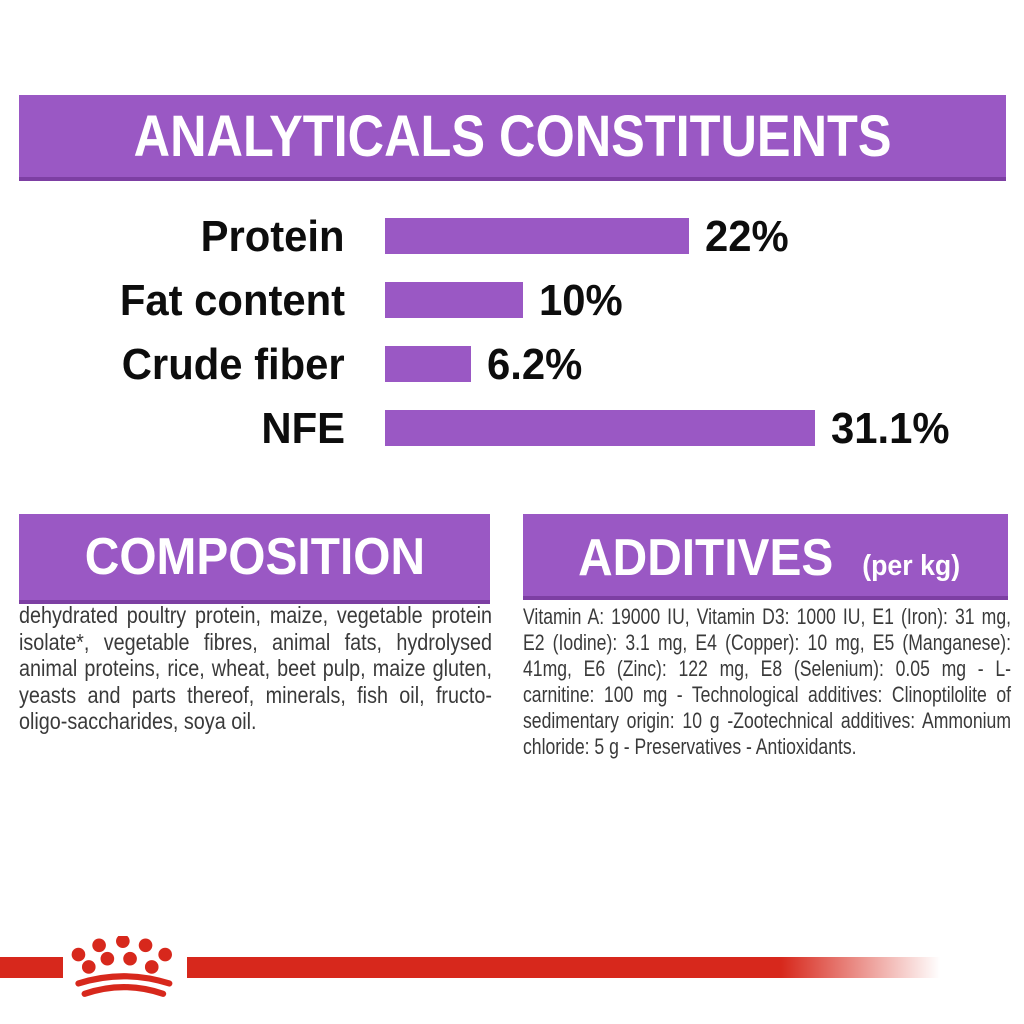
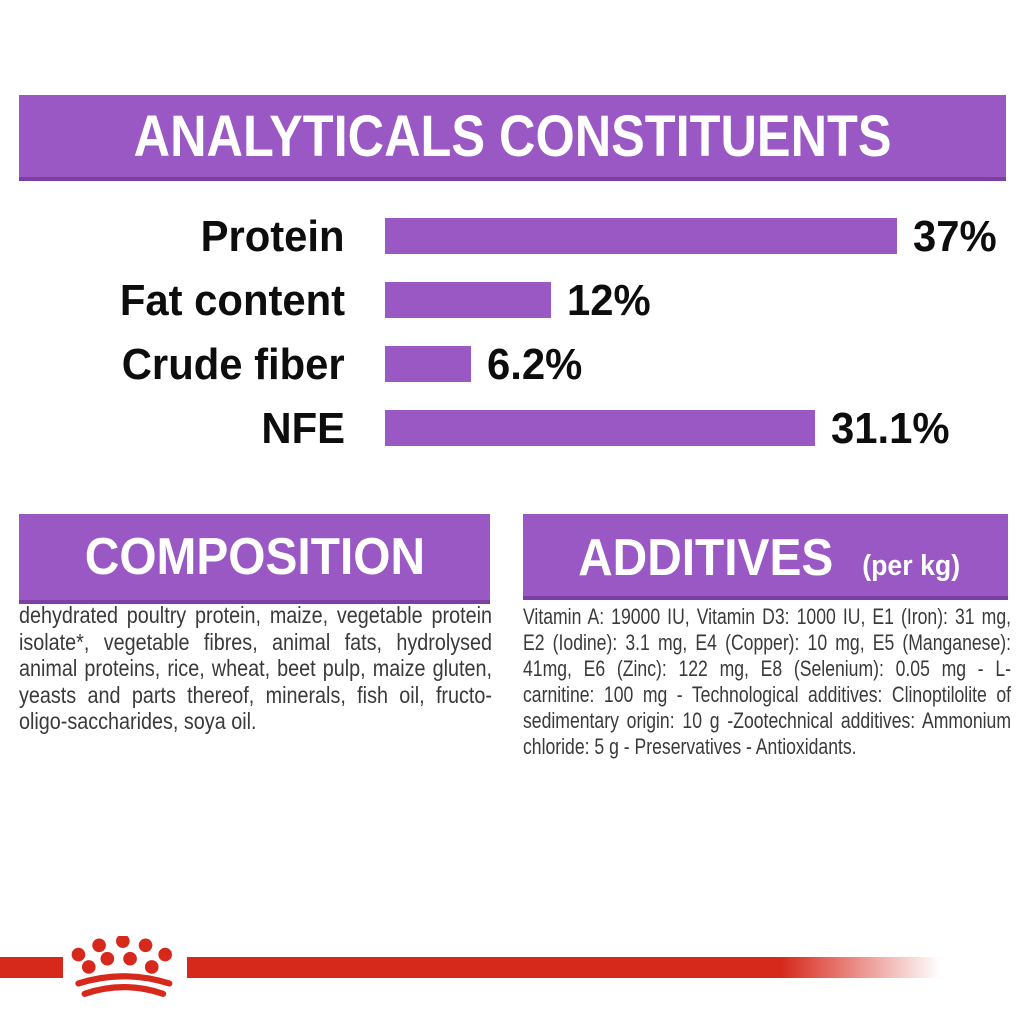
Protein: 22% -> 37%
Fat content: 10% -> 12%
